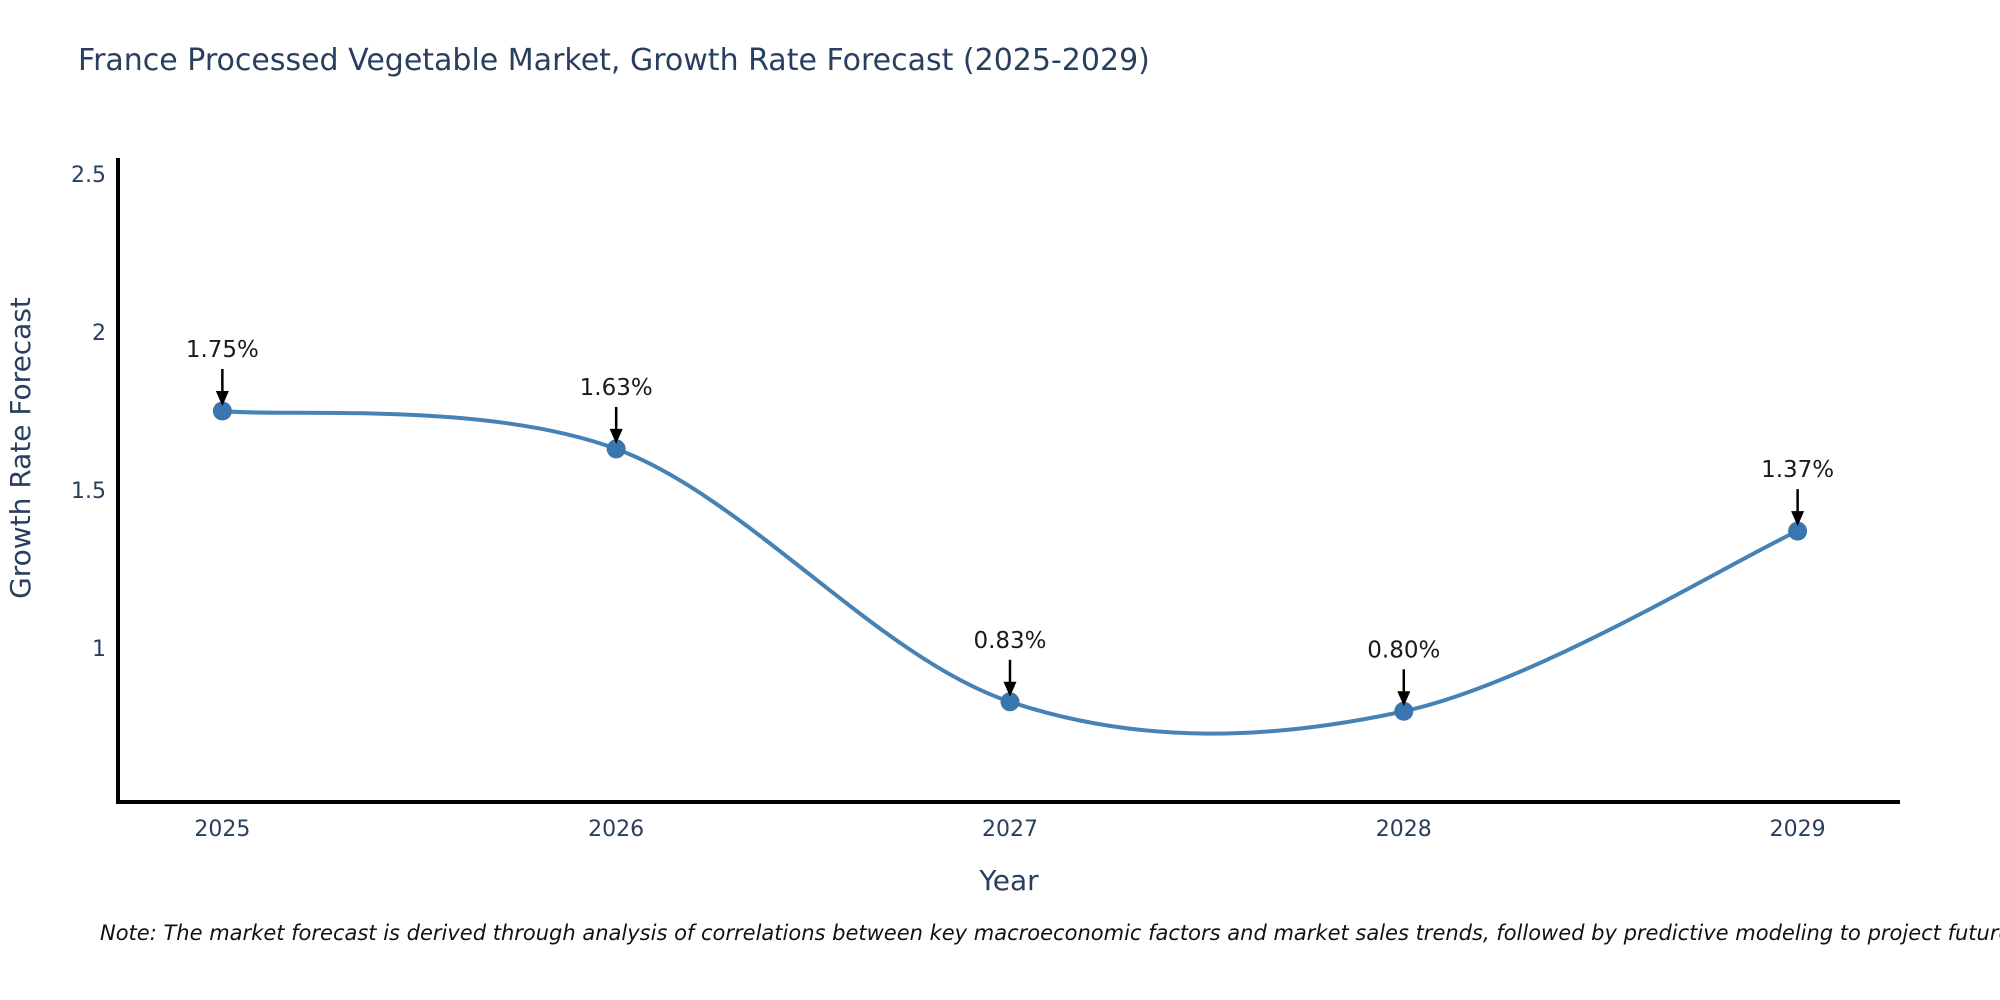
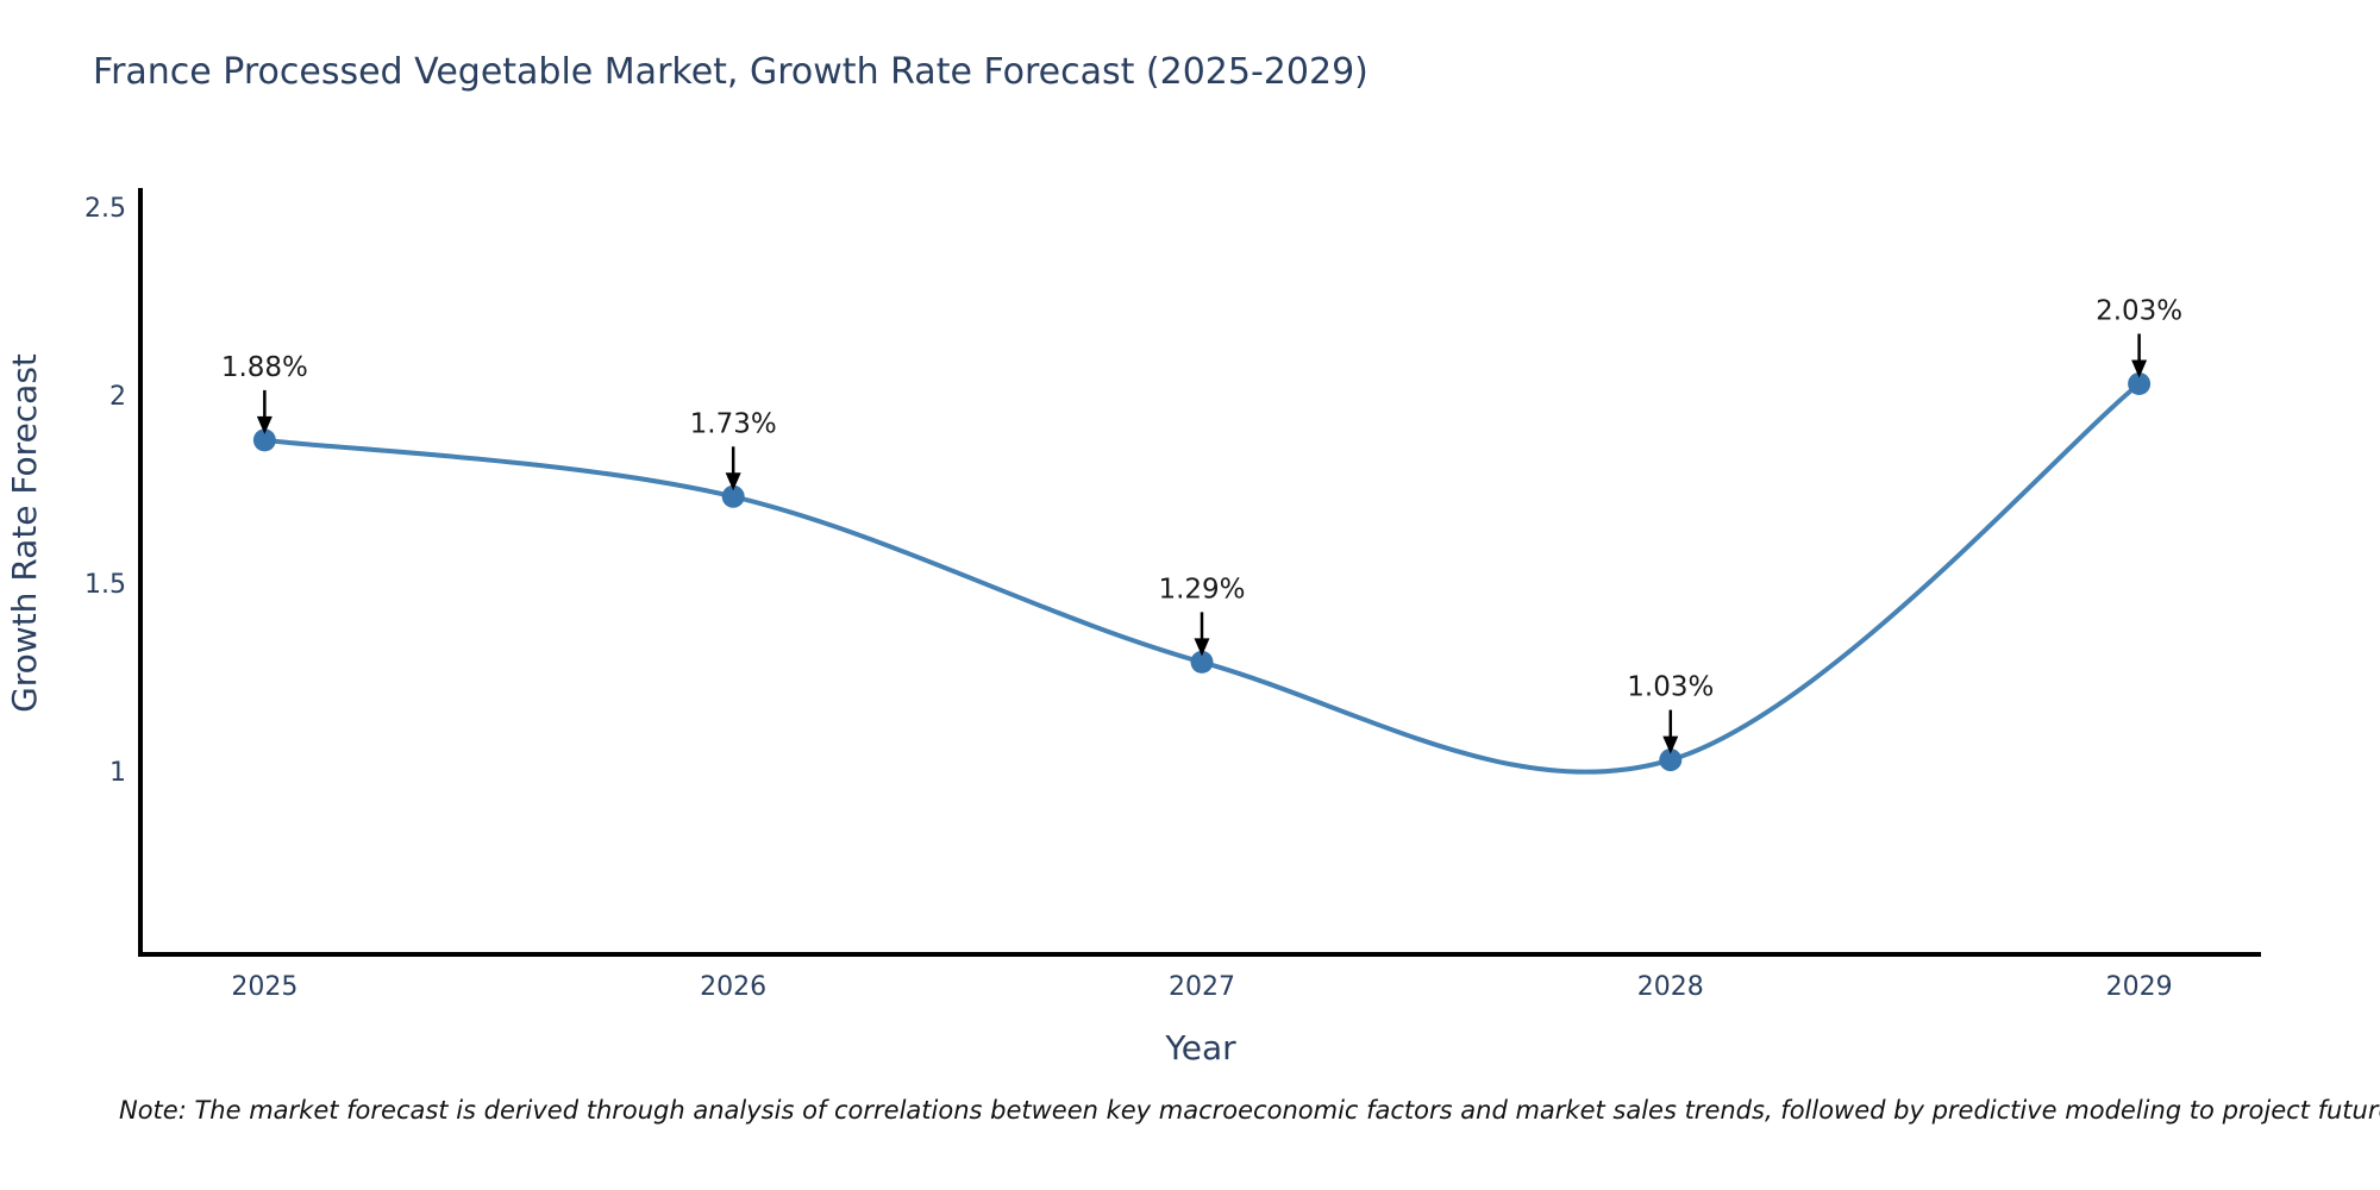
2025: 1.75% -> 1.88%
2026: 1.63% -> 1.73%
2027: 0.83% -> 1.29%
2028: 0.80% -> 1.03%
2029: 1.37% -> 2.03%
